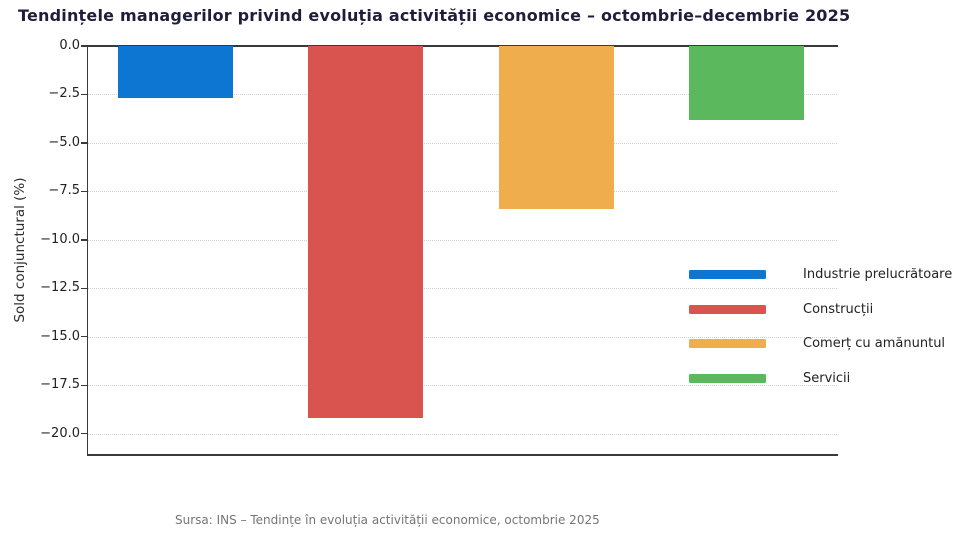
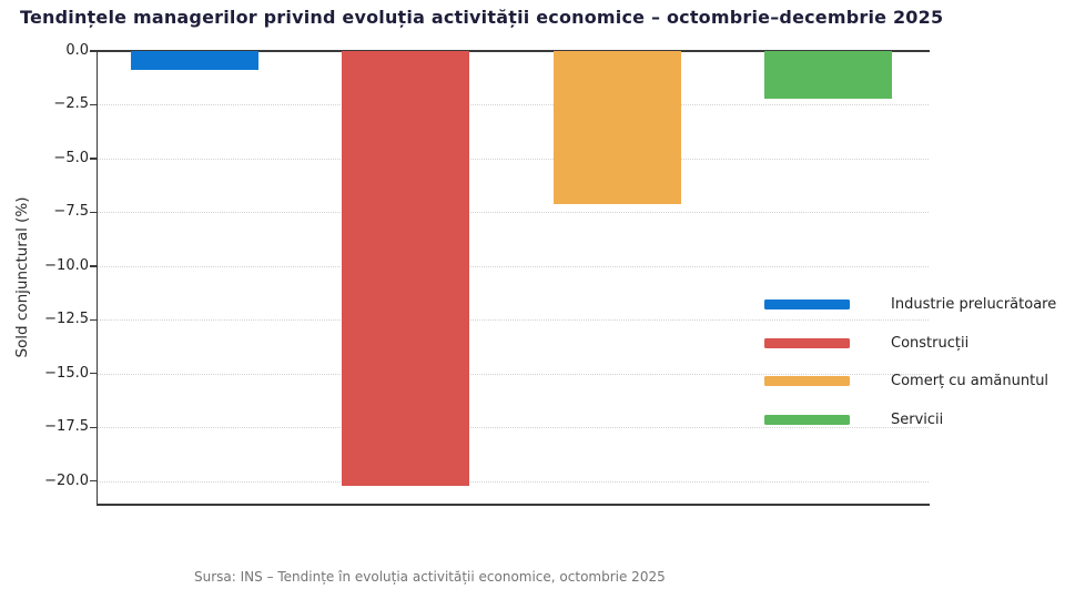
Industrie prelucrătoare: -2.7 -> -0.9
Construcții: -19.2 -> -20.2
Comerț cu amănuntul: -8.4 -> -7.1
Servicii: -3.8 -> -2.2
